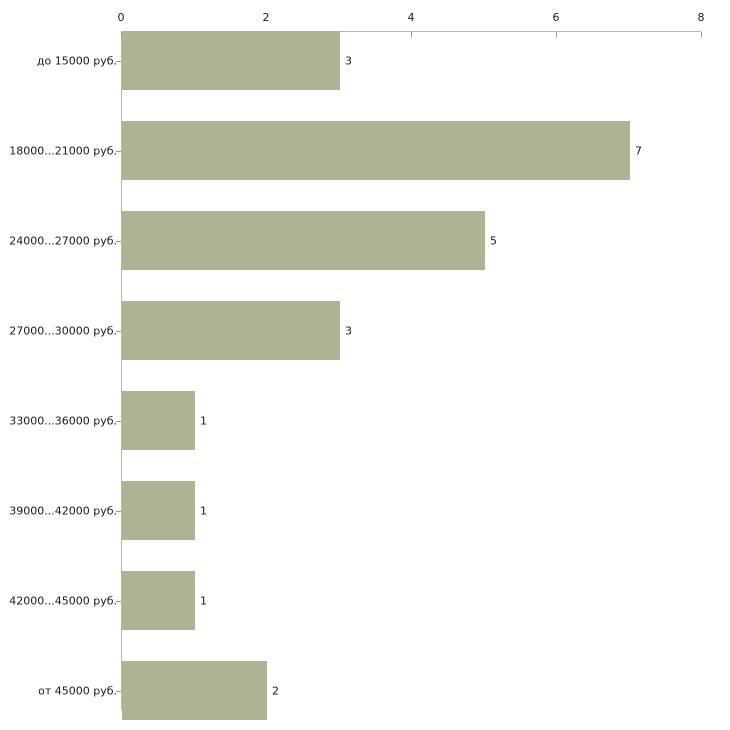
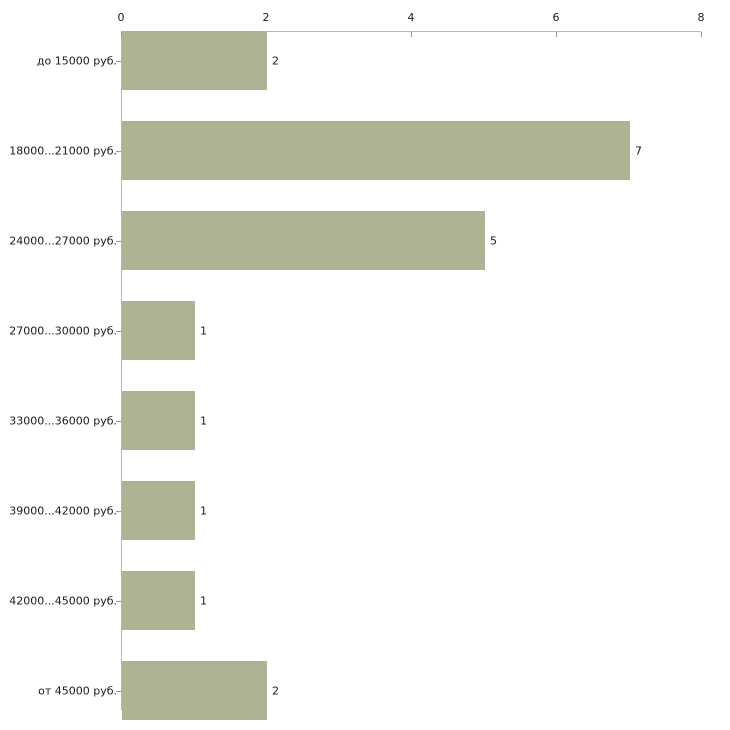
до 15000 руб.: 3 -> 2
27000...30000 руб.: 3 -> 1
